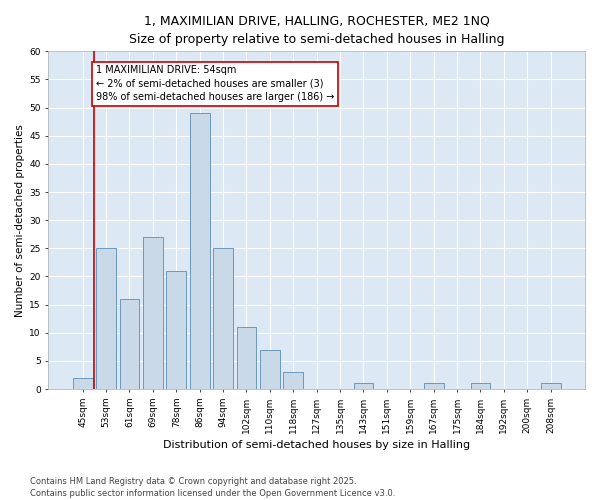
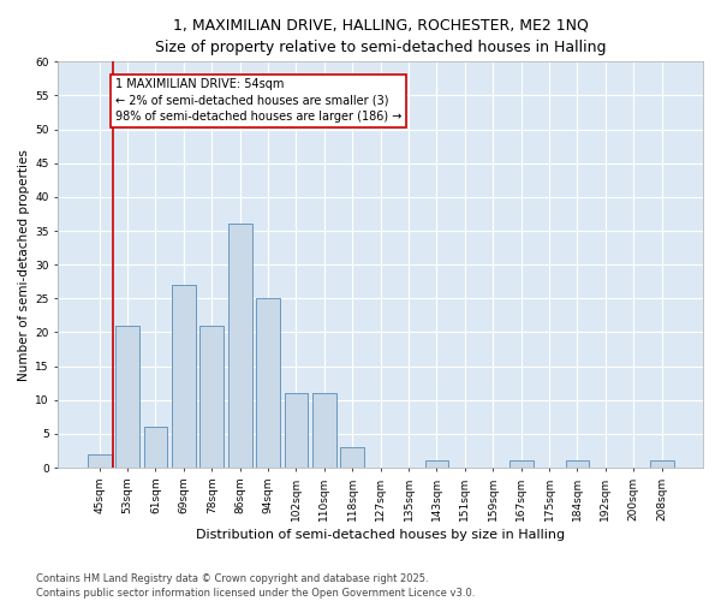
53sqm: 25 -> 21
61sqm: 16 -> 6
86sqm: 49 -> 36
110sqm: 7 -> 11
